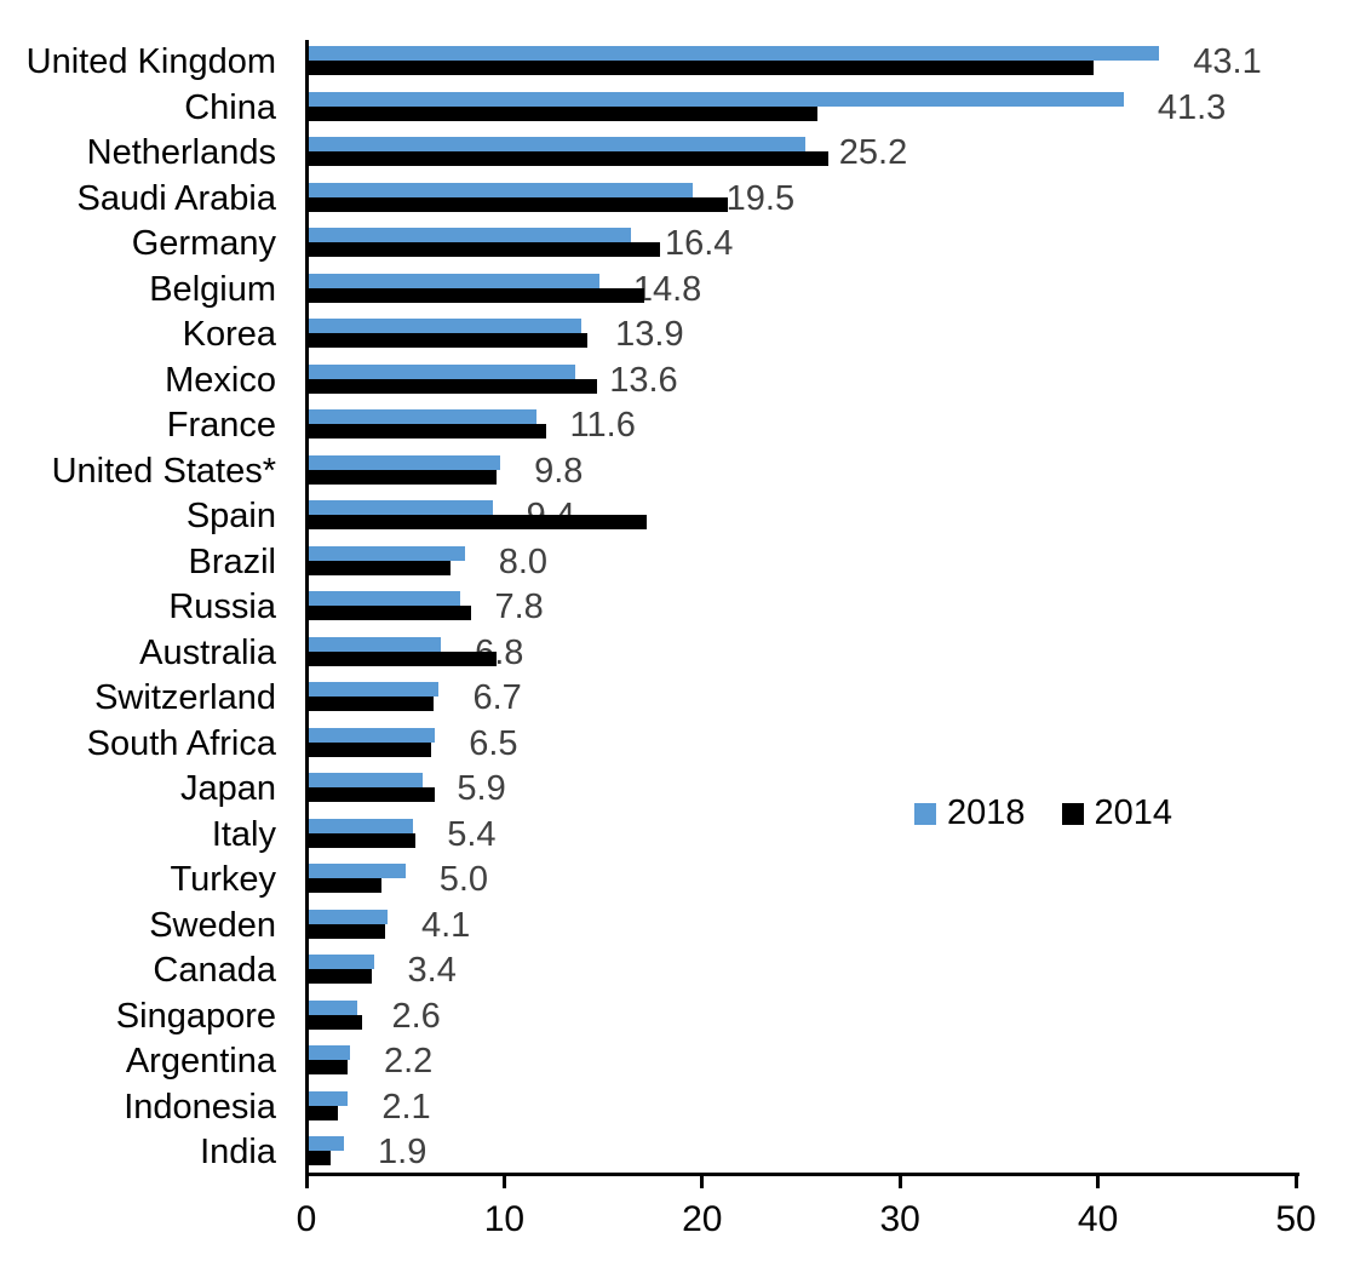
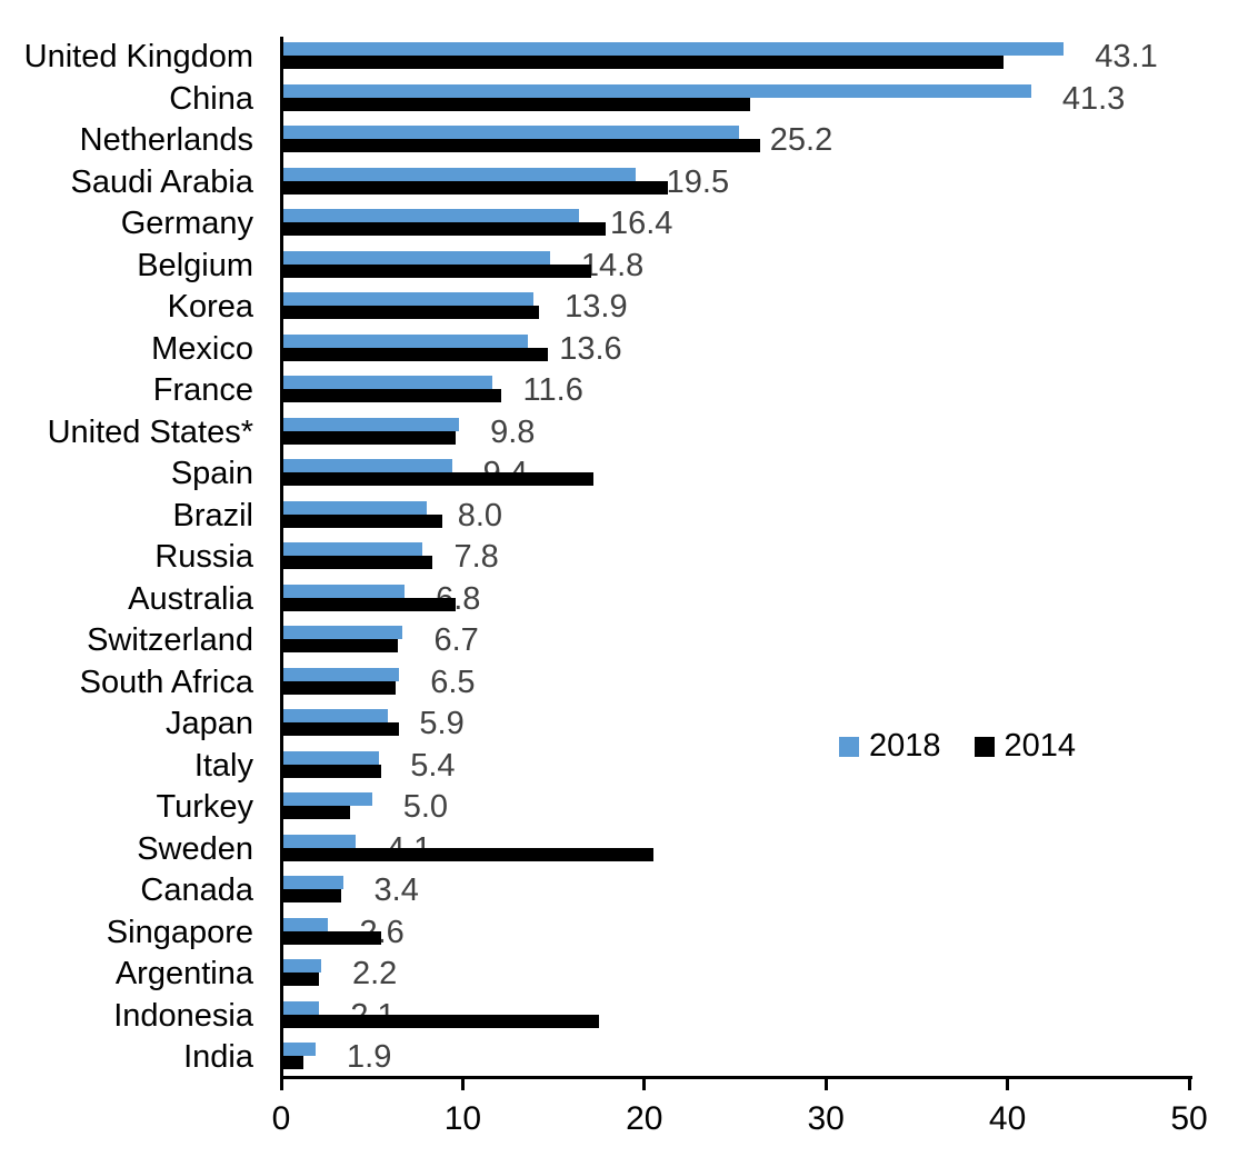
2014/Brazil: 7.3 -> 8.9
2014/Sweden: 4.0 -> 20.5
2014/Singapore: 2.8 -> 5.5
2014/Indonesia: 1.6 -> 17.5
